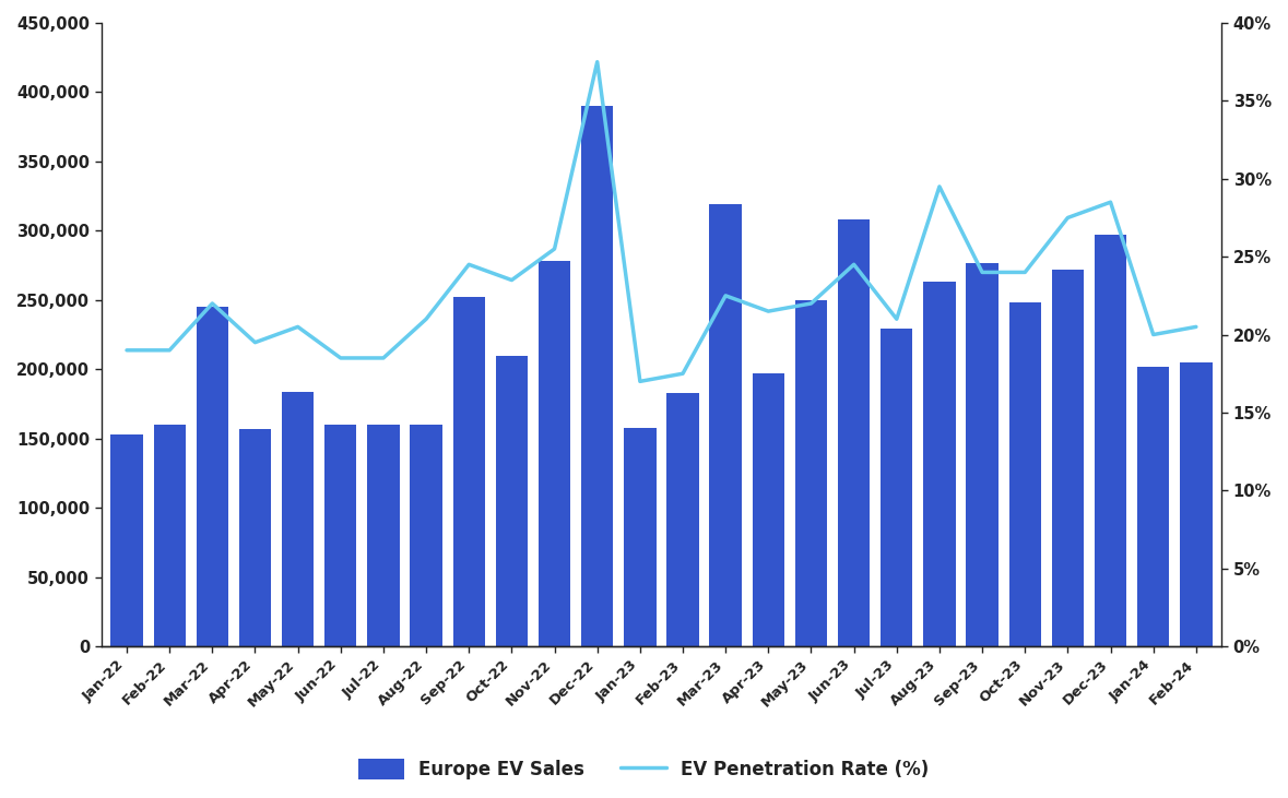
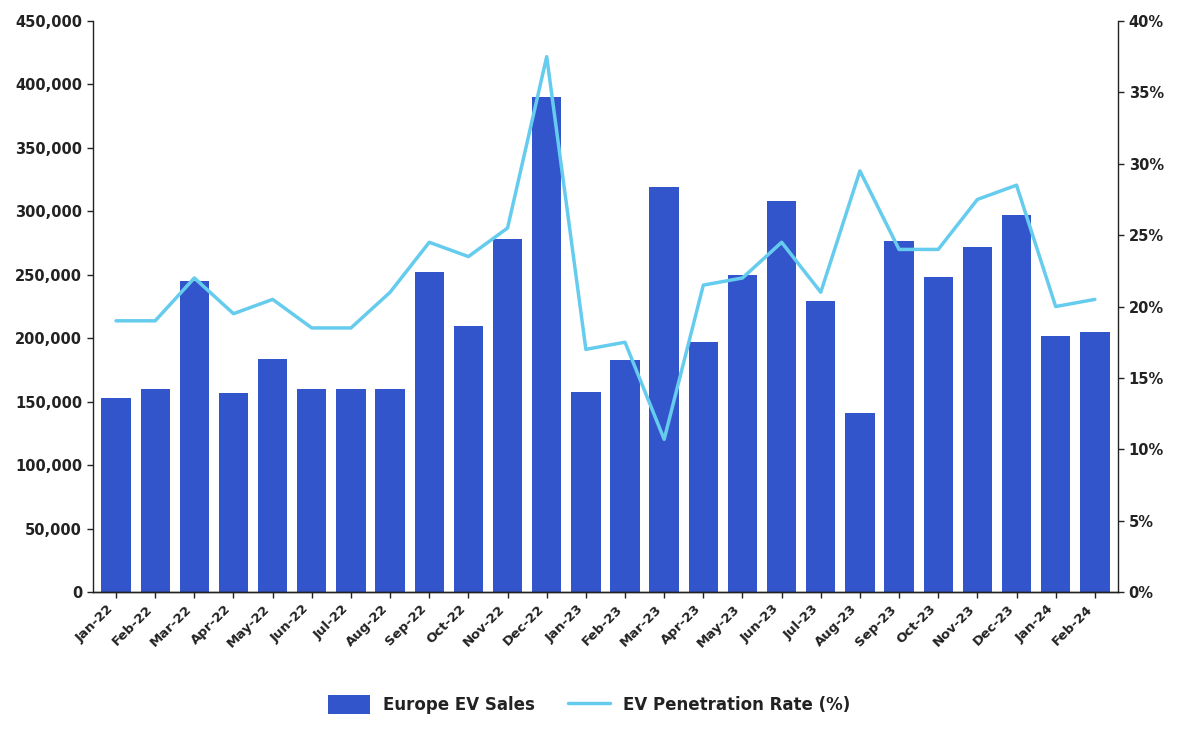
EV Penetration Rate (%)/Mar-23: 22.5% -> 10.7%
Europe EV Sales/Aug-23: 263,000 -> 141,000
